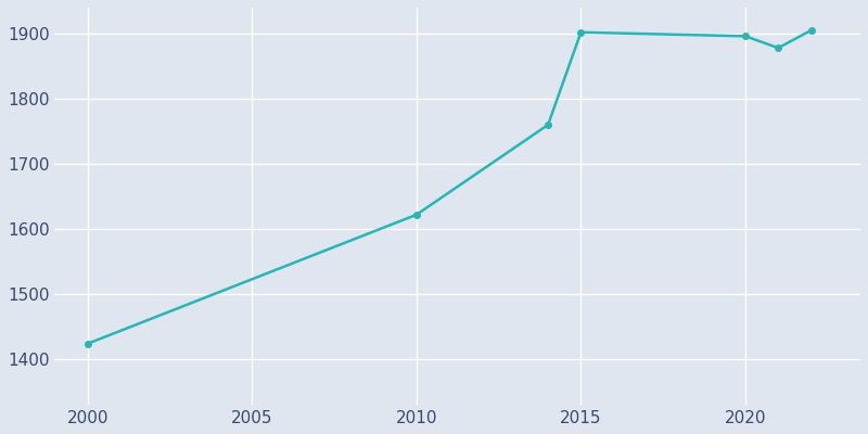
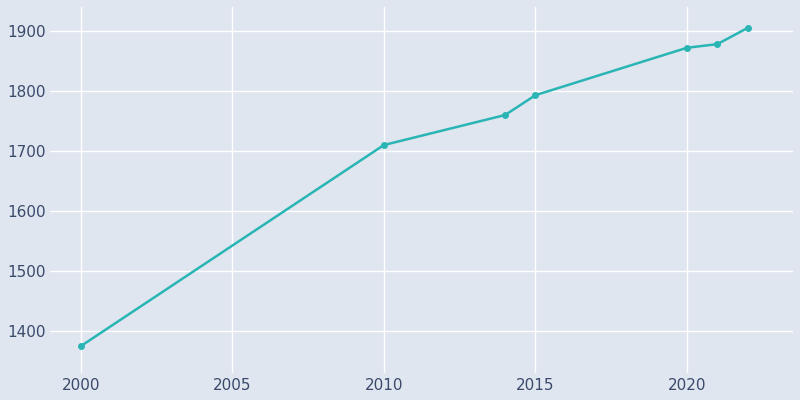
2000: 1424 -> 1375
2010: 1622 -> 1710
2015: 1902 -> 1793
2020: 1896 -> 1872
